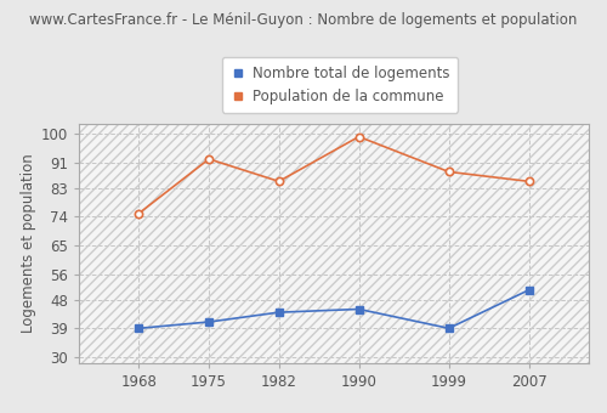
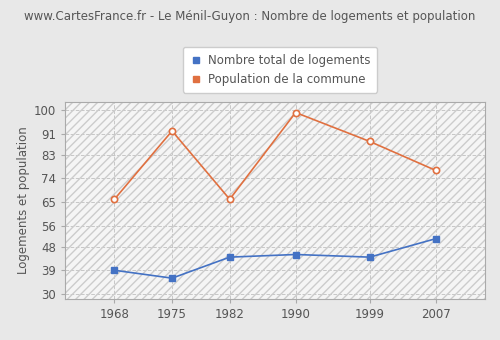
Population de la commune/1968: 75 -> 66
Nombre total de logements/1975: 41 -> 36
Population de la commune/1982: 85 -> 66
Nombre total de logements/1999: 39 -> 44
Population de la commune/2007: 85 -> 77
